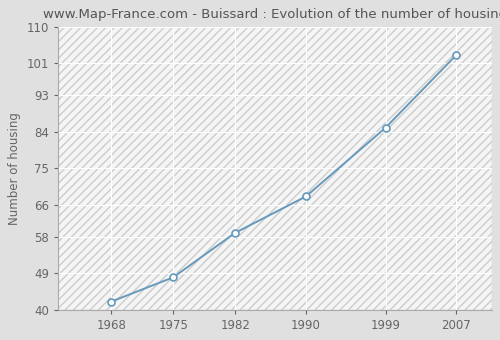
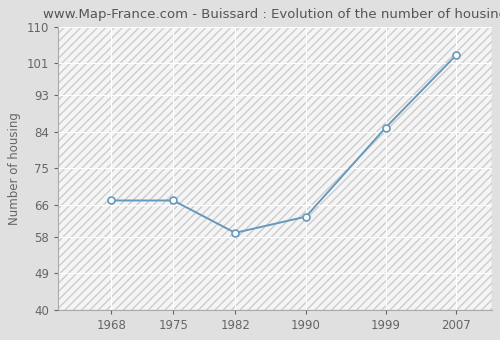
1968: 42 -> 67
1975: 48 -> 67
1990: 68 -> 63
